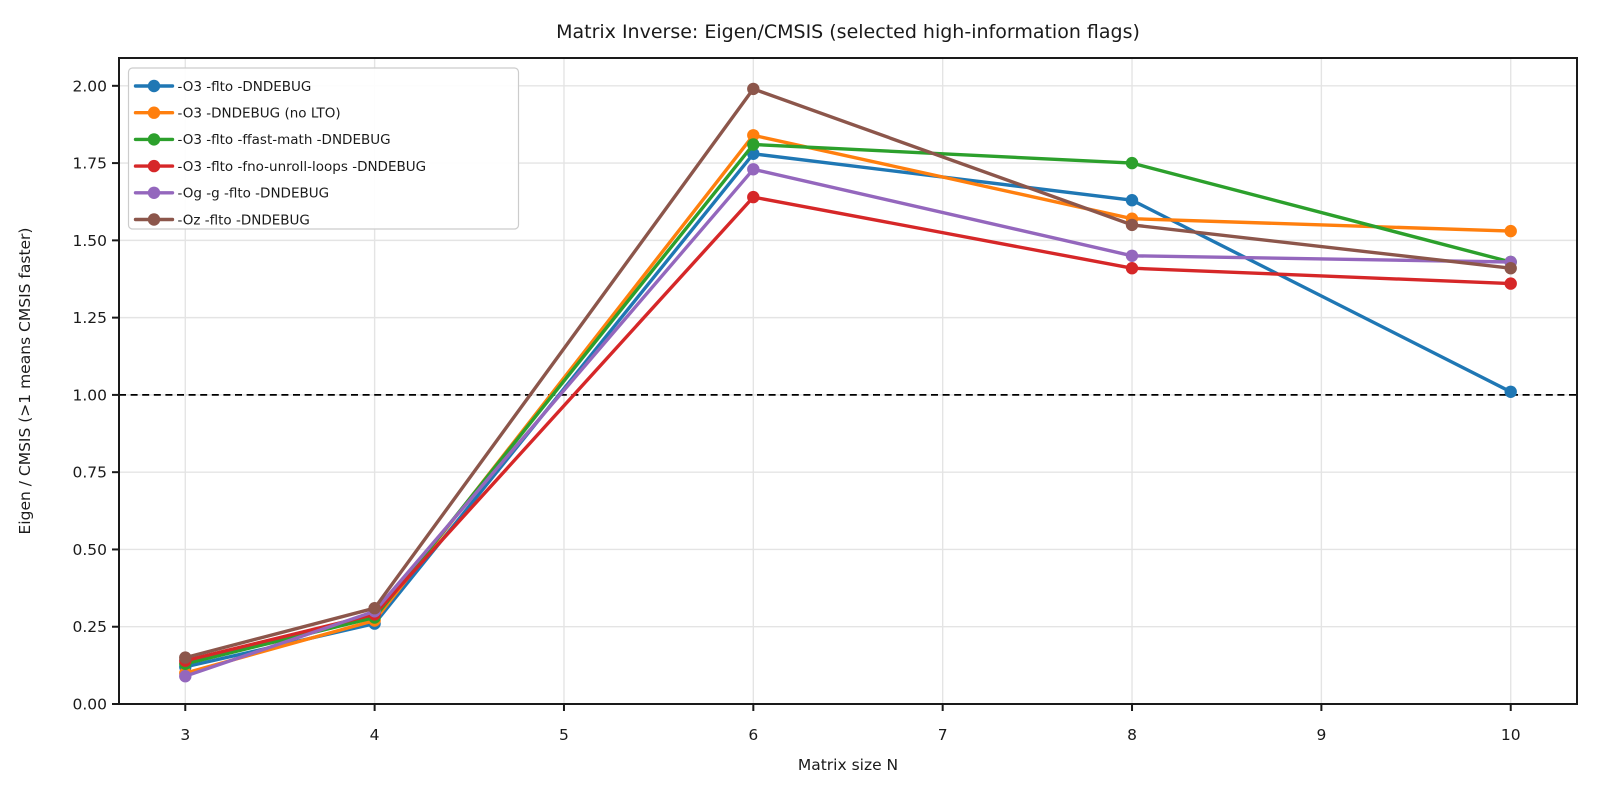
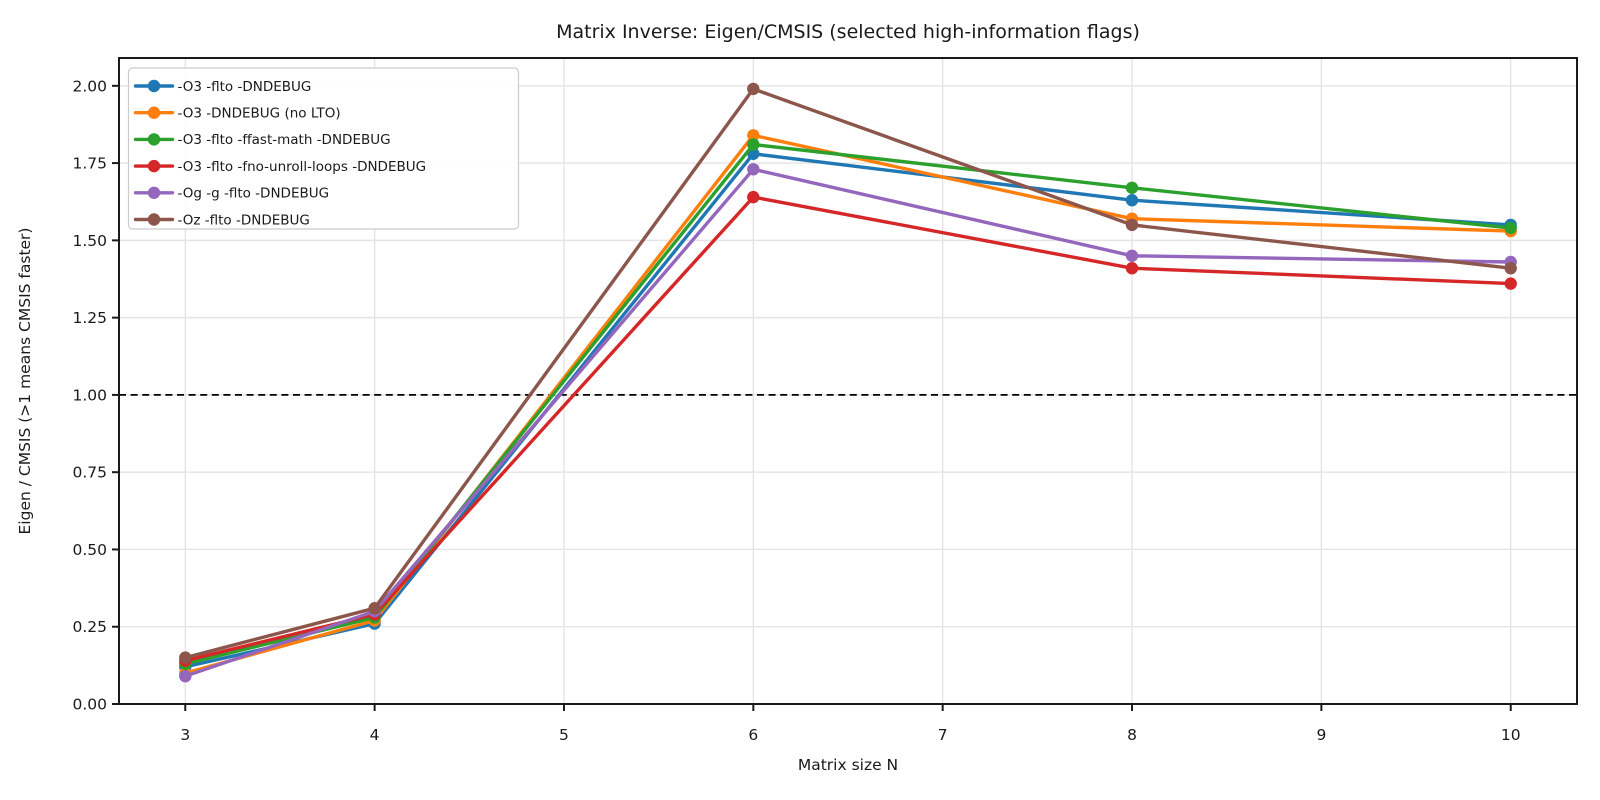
-O3 -flto -ffast-math -DNDEBUG/8: 1.75 -> 1.67
-O3 -flto -DNDEBUG/10: 1.01 -> 1.55
-O3 -flto -ffast-math -DNDEBUG/10: 1.43 -> 1.54
